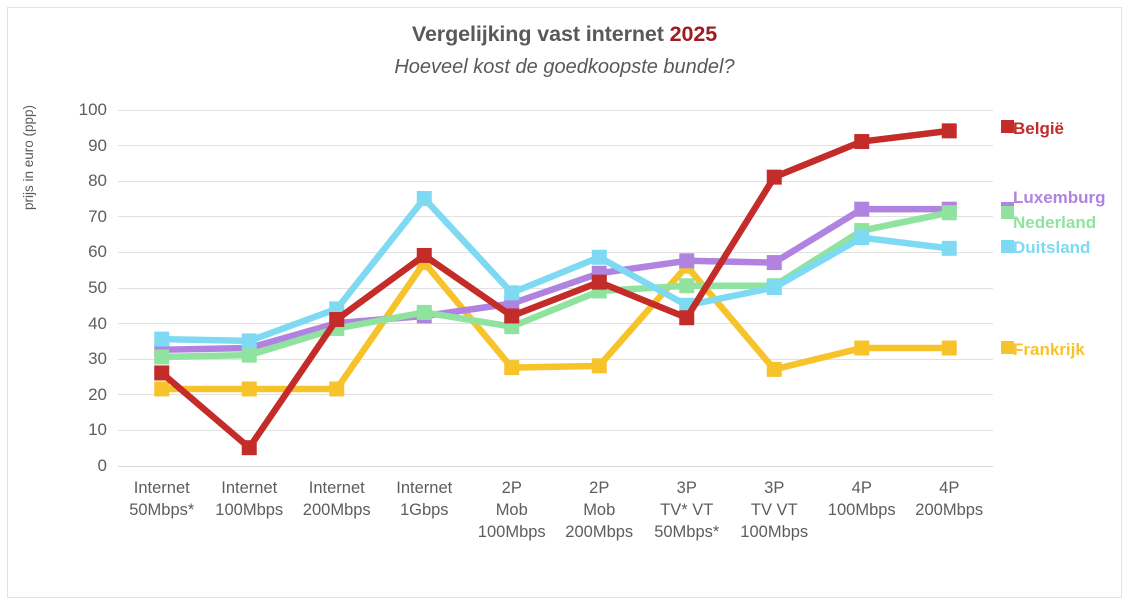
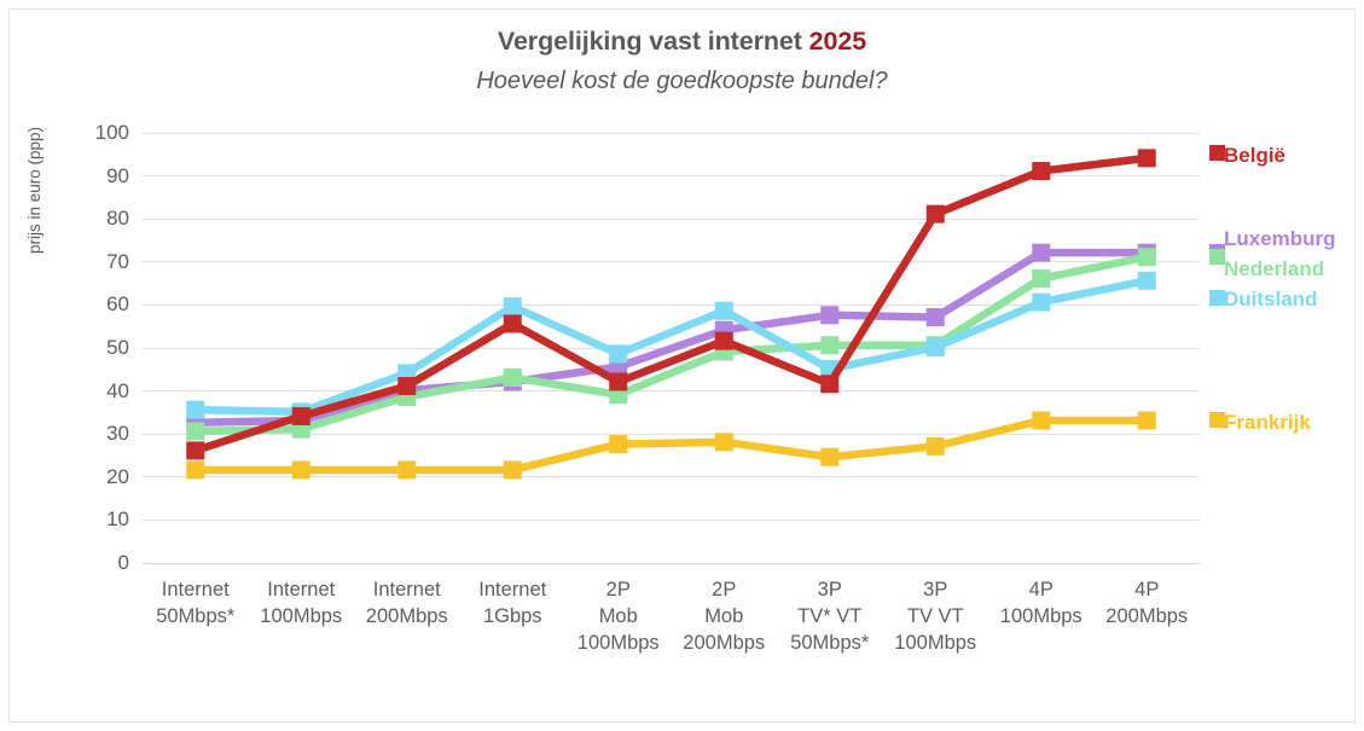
België/Internet 100Mbps: 5 -> 34
België/Internet 1Gbps: 59 -> 56
Duitsland/Internet 1Gbps: 75 -> 60
Frankrijk/Internet 1Gbps: 57 -> 22
Frankrijk/3P TV* VT 50Mbps*: 56 -> 24
Duitsland/4P 100Mbps: 64 -> 60
Duitsland/4P 200Mbps: 61 -> 66
